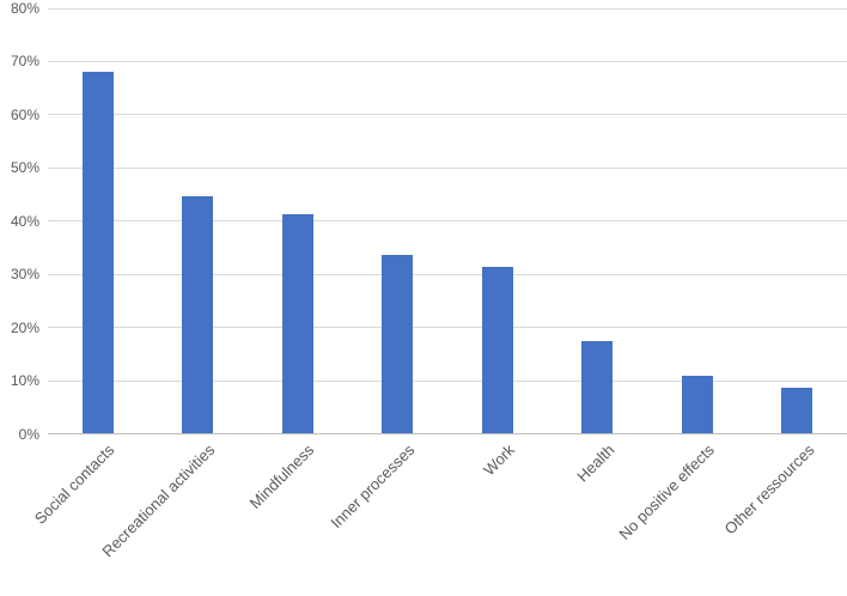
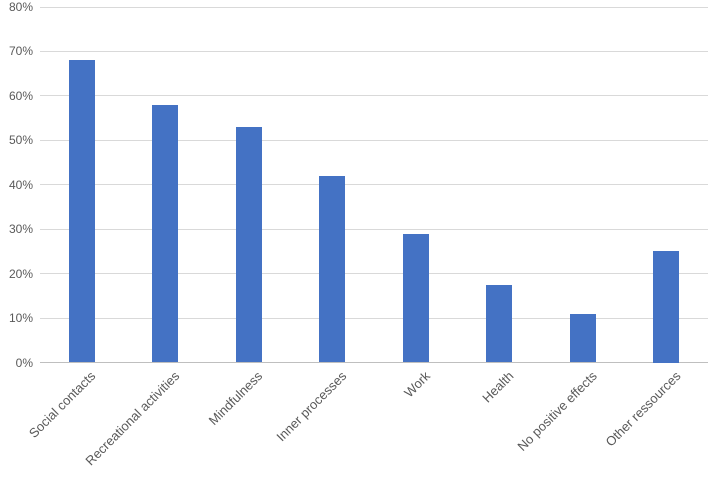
Recreational activities: 45% -> 58%
Mindfulness: 41% -> 53%
Inner processes: 34% -> 42%
Work: 31% -> 29%
Other ressources: 9% -> 25%
